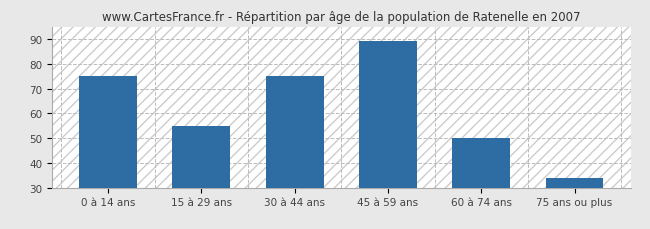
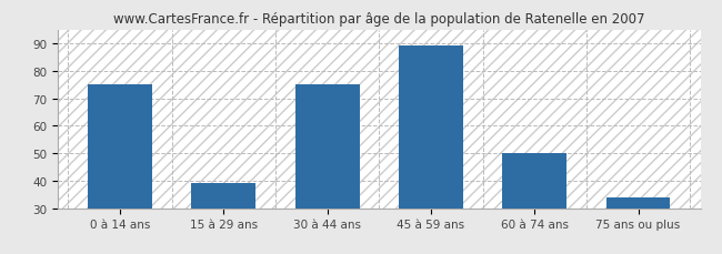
15 à 29 ans: 55 -> 39
